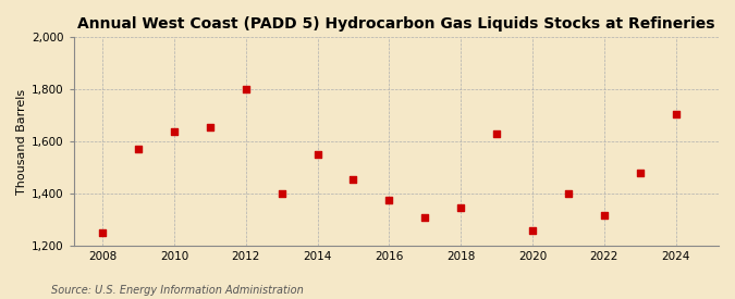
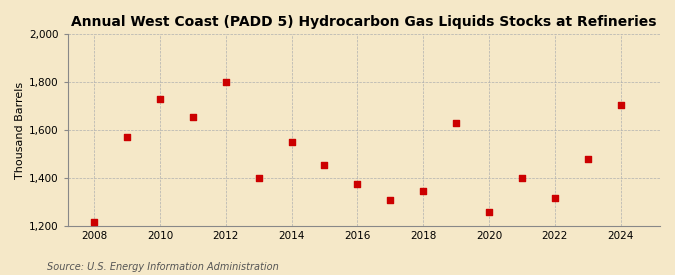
2008: 1,250 -> 1,215
2010: 1,640 -> 1,730
